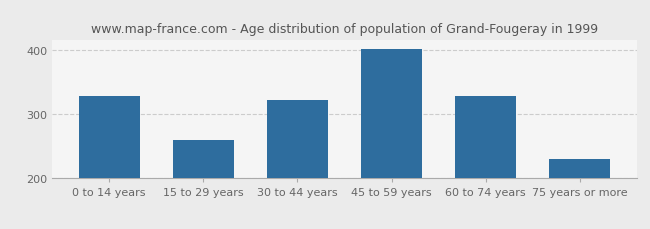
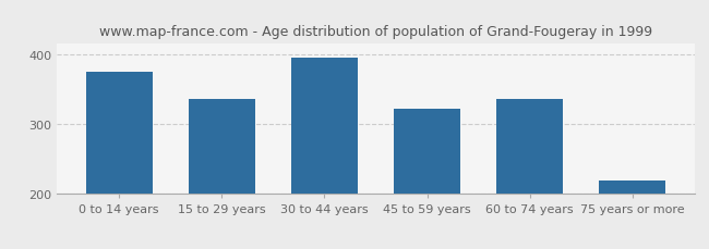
0 to 14 years: 328 -> 375
15 to 29 years: 260 -> 336
30 to 44 years: 322 -> 395
45 to 59 years: 402 -> 322
60 to 74 years: 328 -> 336
75 years or more: 230 -> 220
